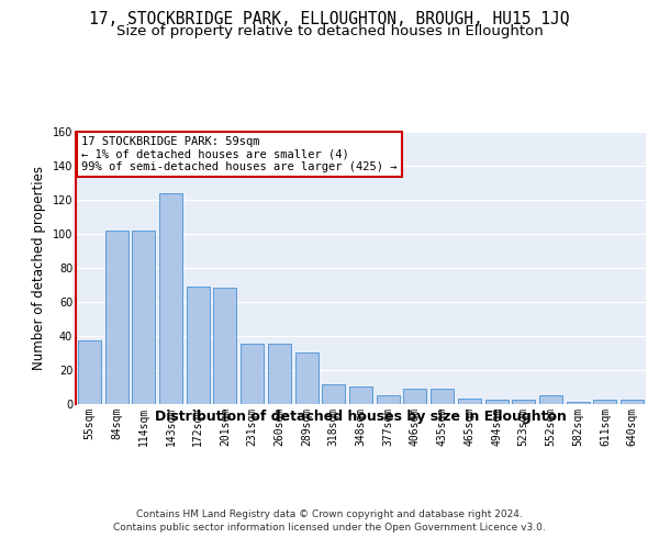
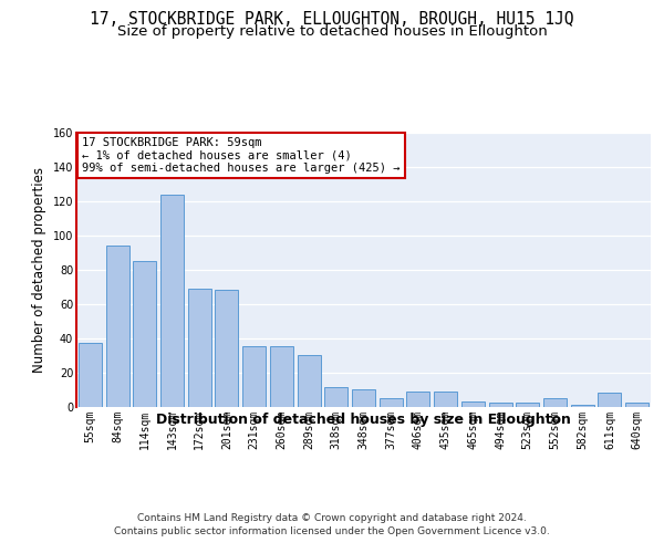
84sqm: 102 -> 94
114sqm: 102 -> 85
611sqm: 2 -> 8
